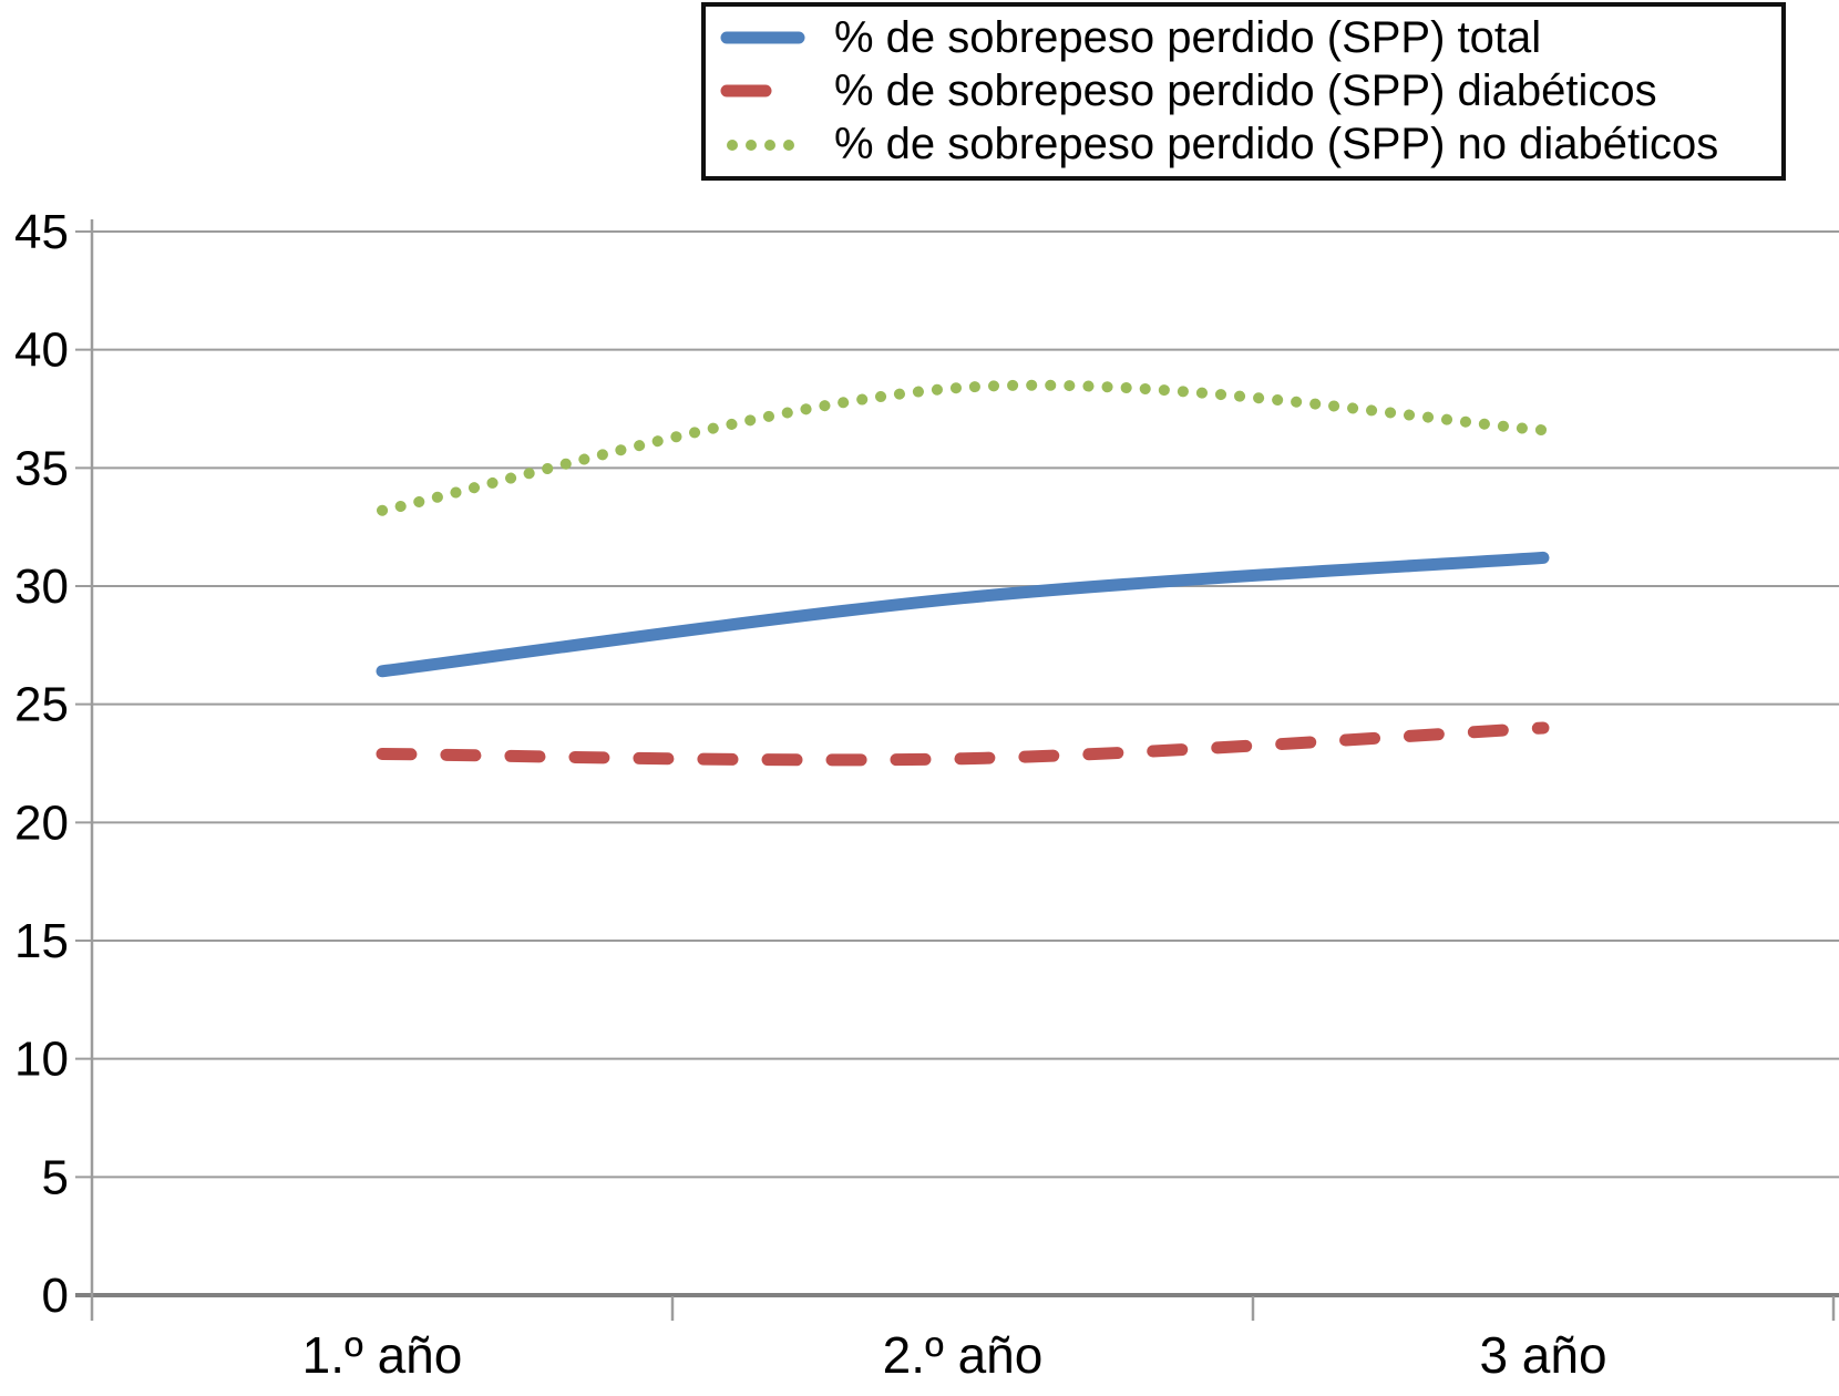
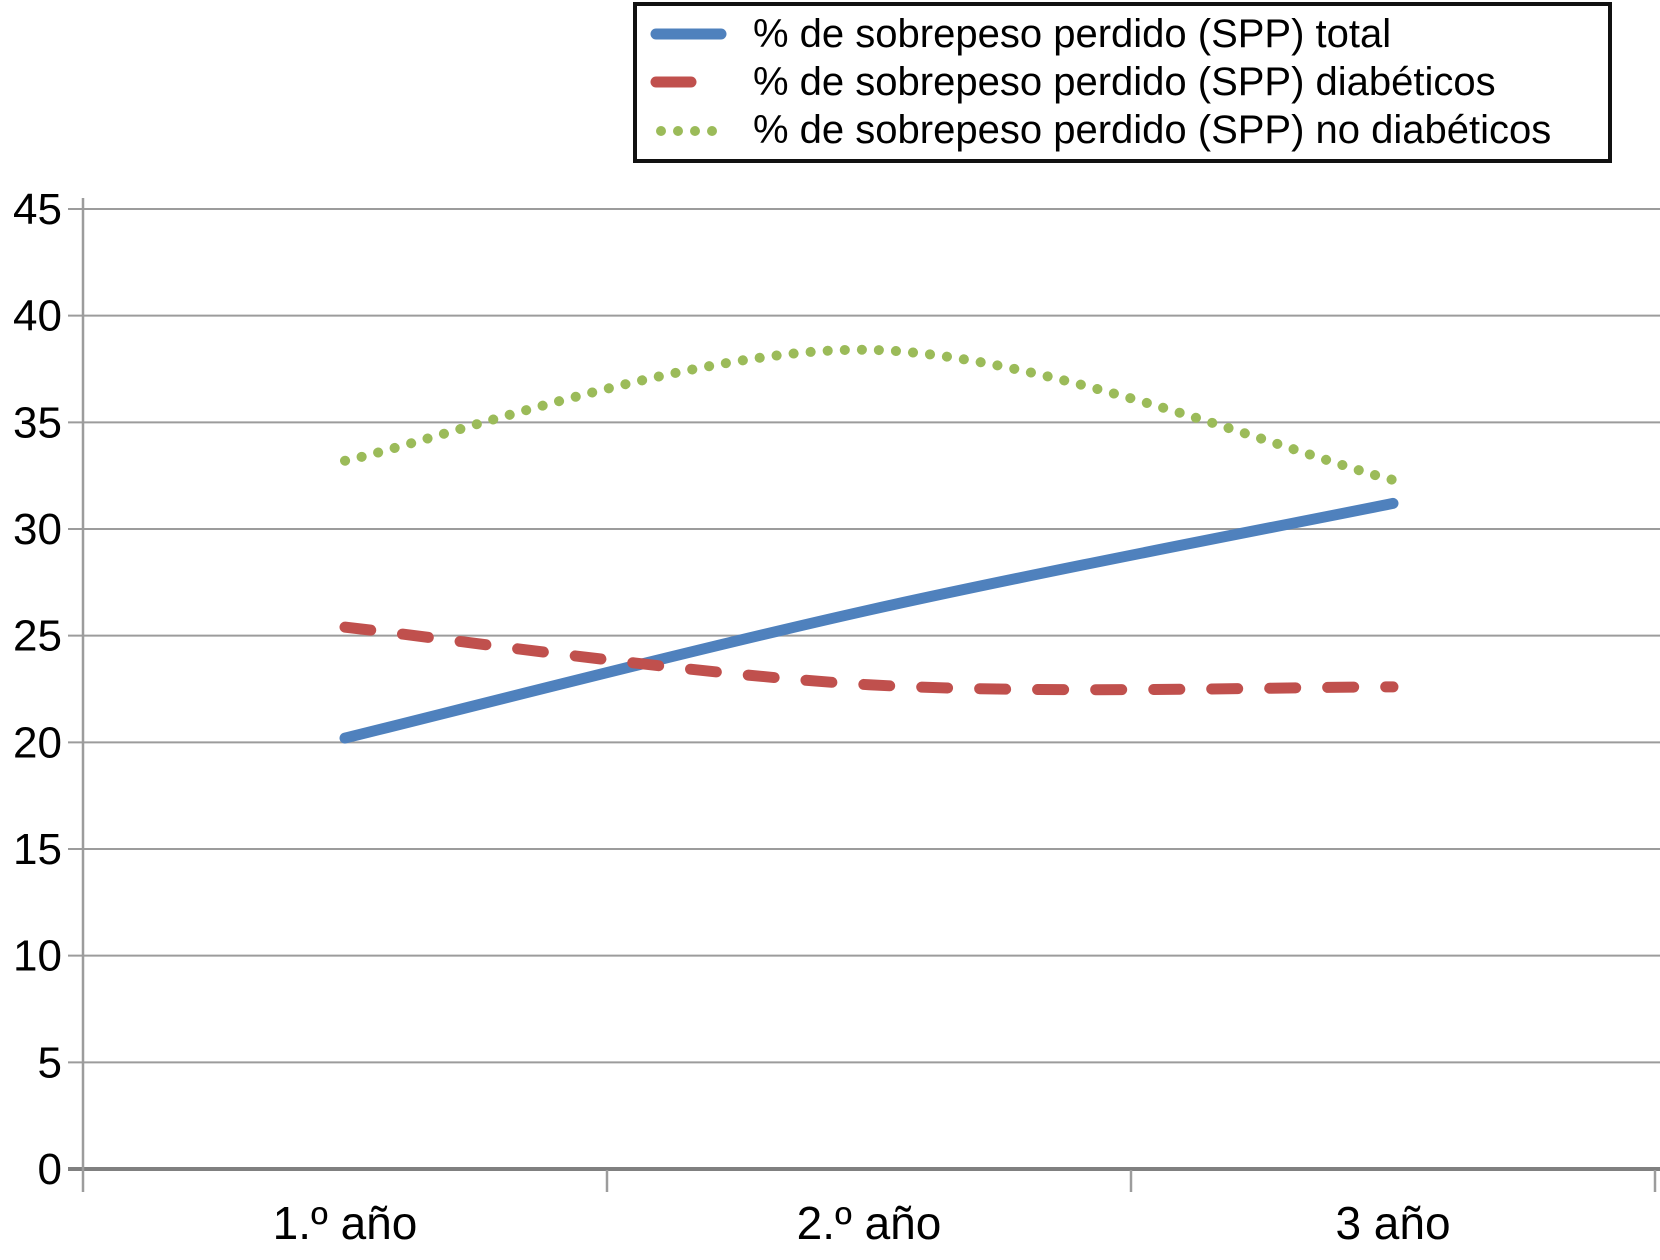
% de sobrepeso perdido (SPP) total/1.º año: 26.4 -> 20.2
% de sobrepeso perdido (SPP) diabéticos/1.º año: 22.9 -> 25.4
% de sobrepeso perdido (SPP) total/2.º año: 29.5 -> 26.2
% de sobrepeso perdido (SPP) diabéticos/3 año: 24.0 -> 22.6
% de sobrepeso perdido (SPP) no diabéticos/3 año: 36.6 -> 32.3
